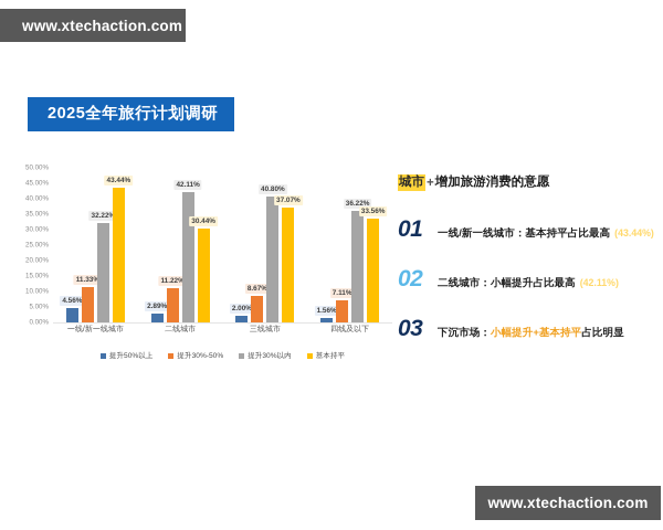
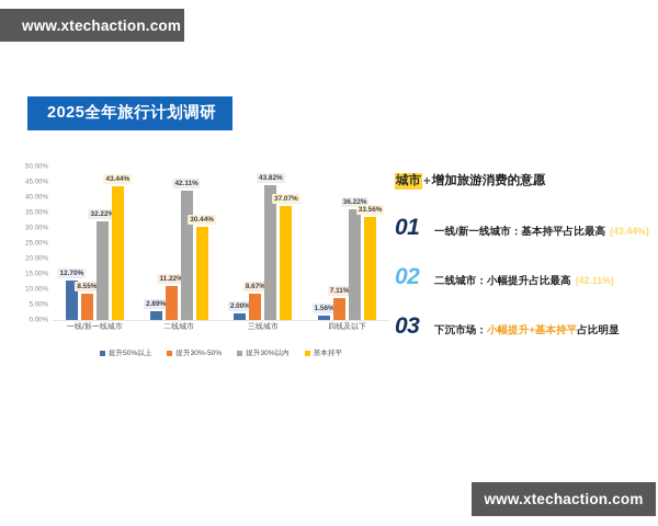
提升50%以上/一线/新一线城市: 4.56% -> 12.70%
提升30%-50%/一线/新一线城市: 11.33% -> 8.55%
提升30%以内/三线城市: 40.80% -> 43.82%
